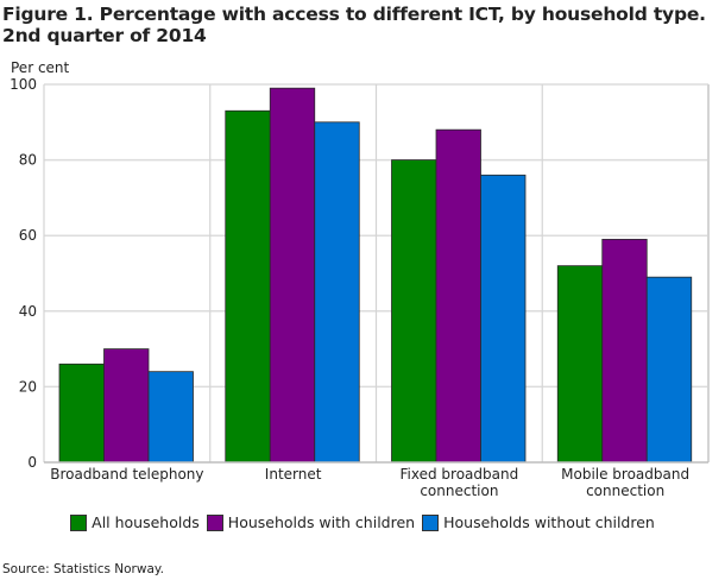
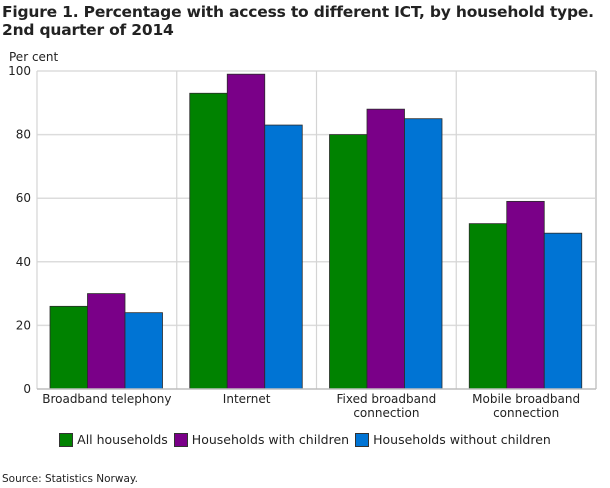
Households without children/Internet: 90 -> 83
Households without children/Fixed broadband connection: 76 -> 85
